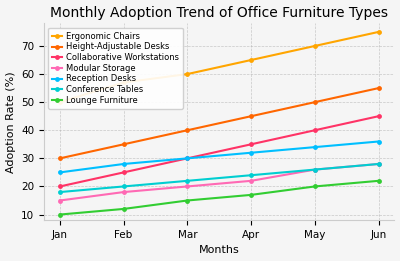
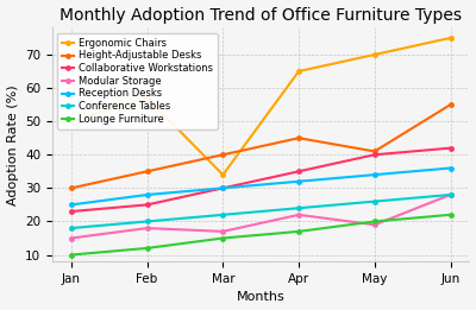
Collaborative Workstations/Jan: 20 -> 23
Ergonomic Chairs/Mar: 60 -> 34
Modular Storage/Mar: 20 -> 17
Height-Adjustable Desks/May: 50 -> 41
Modular Storage/May: 26 -> 19
Collaborative Workstations/Jun: 45 -> 42
